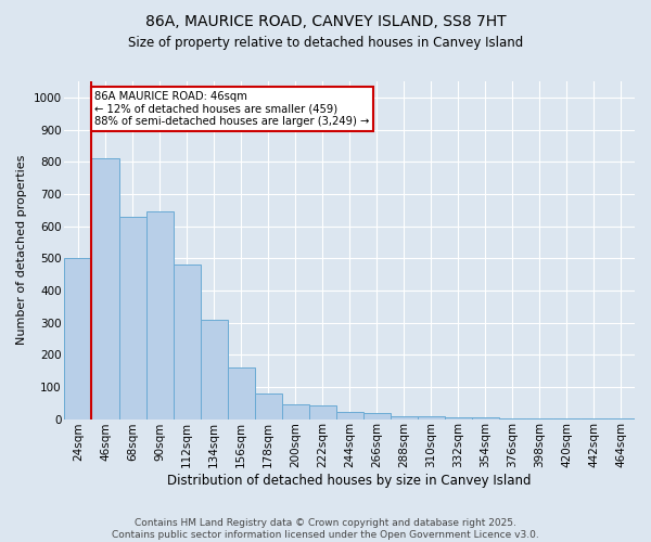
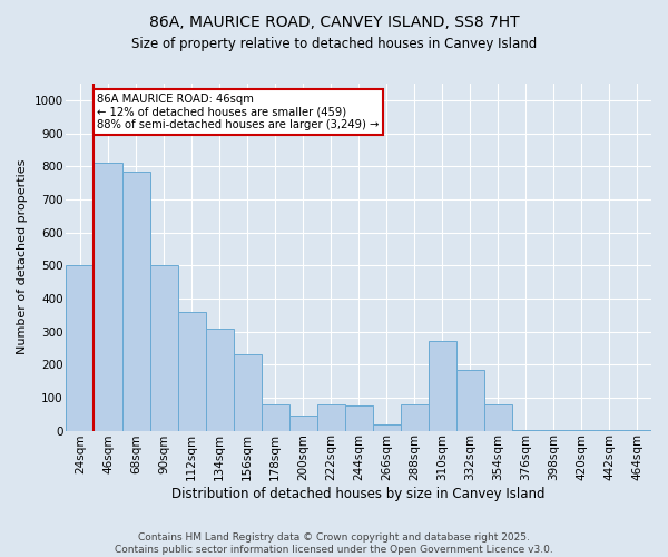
68sqm: 630 -> 785
90sqm: 645 -> 500
112sqm: 480 -> 360
156sqm: 160 -> 230
222sqm: 42 -> 80
244sqm: 22 -> 75
288sqm: 10 -> 80
310sqm: 7 -> 270
332sqm: 5 -> 185
354sqm: 4 -> 80
